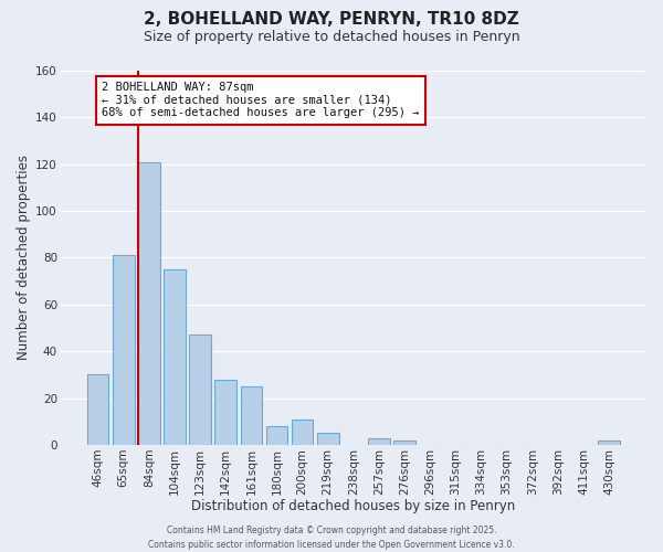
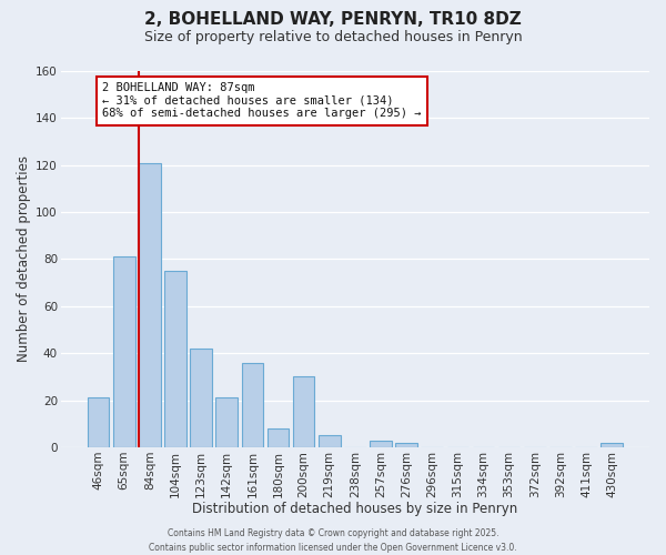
46sqm: 30 -> 21
123sqm: 47 -> 42
142sqm: 28 -> 21
161sqm: 25 -> 36
200sqm: 11 -> 30
